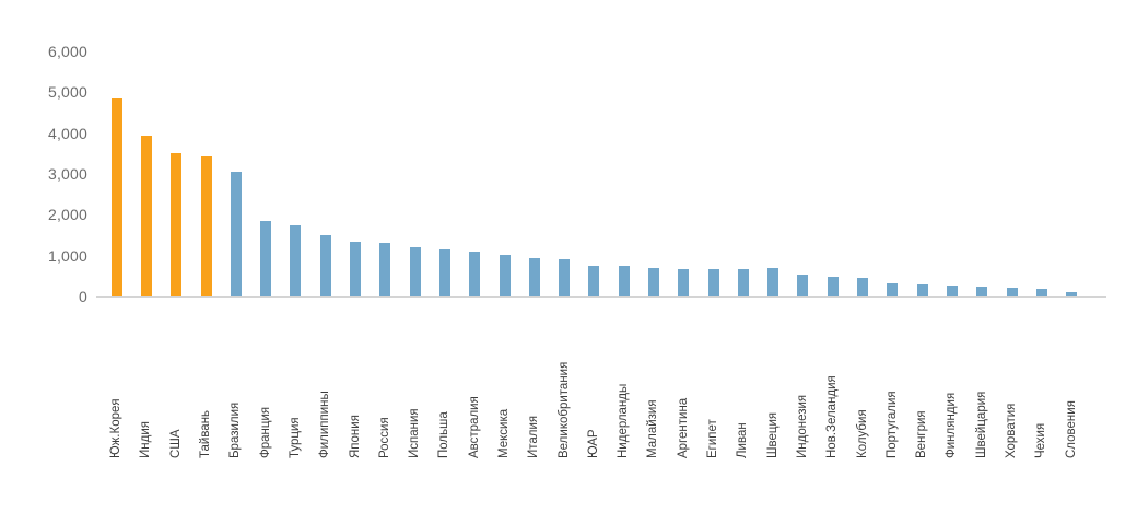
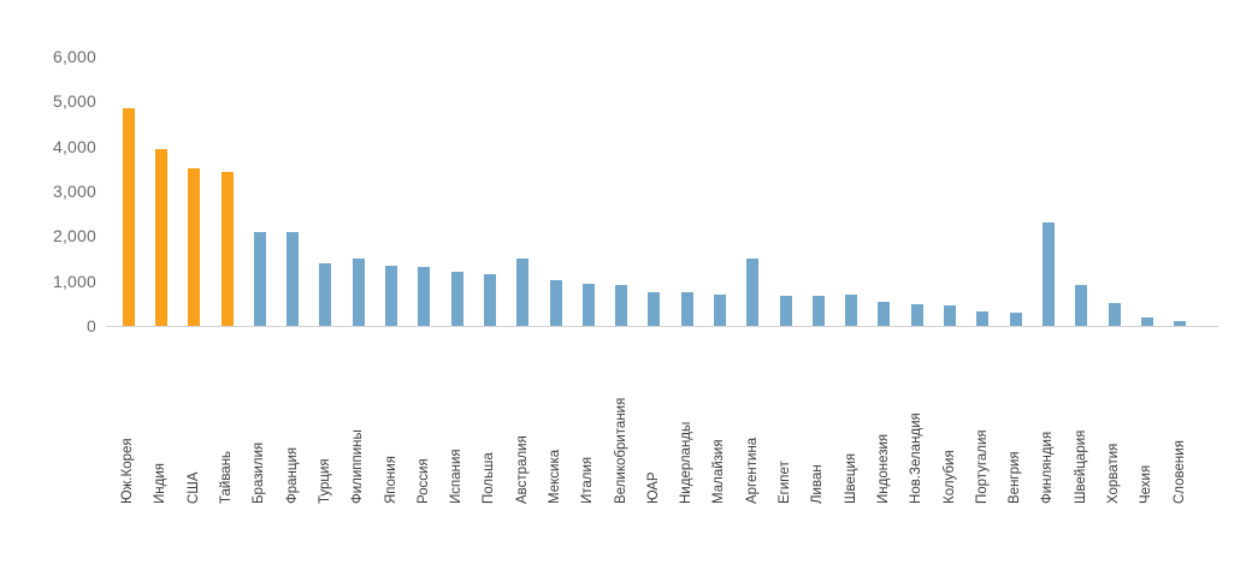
Бразилия: 3100 -> 2100
Франция: 1800 -> 2100
Турция: 1700 -> 1400
Австралия: 1100 -> 1500
Аргентина: 700 -> 1500
Финляндия: 300 -> 2300
Швейцария: 200 -> 900
Хорватия: 200 -> 500
